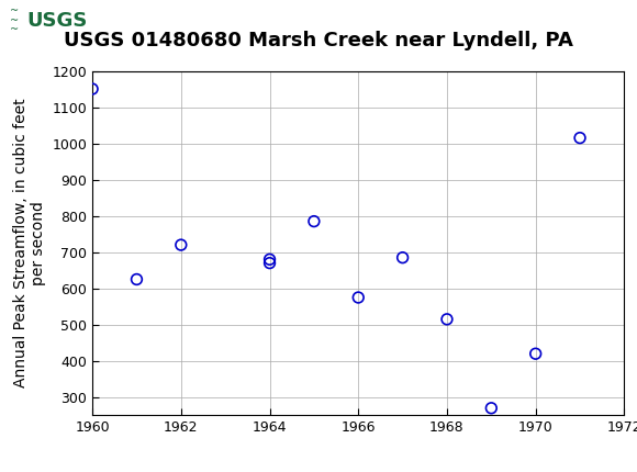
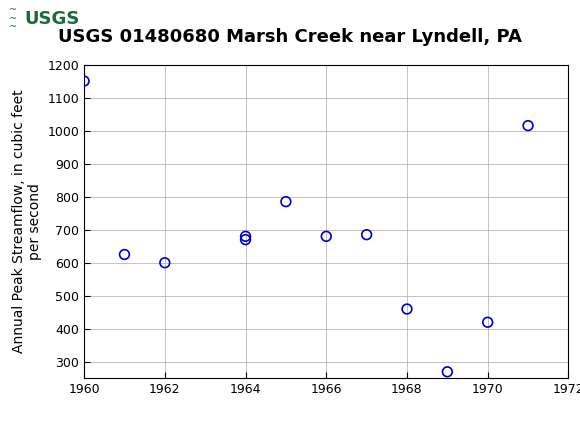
1962: 720 -> 600
1966: 575 -> 680
1968: 515 -> 460
